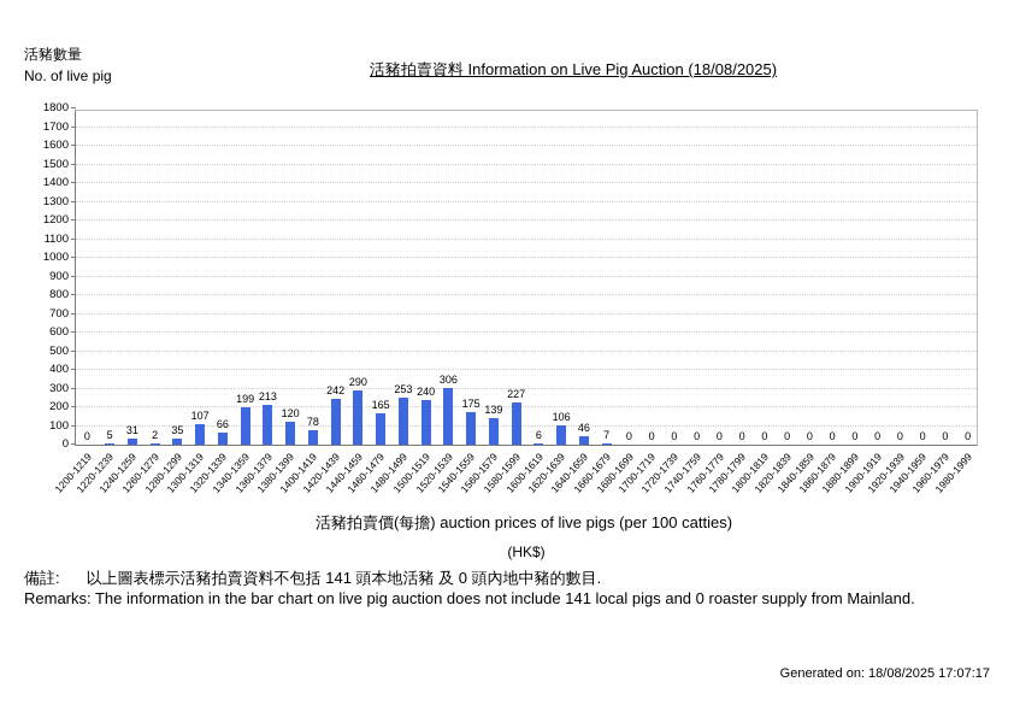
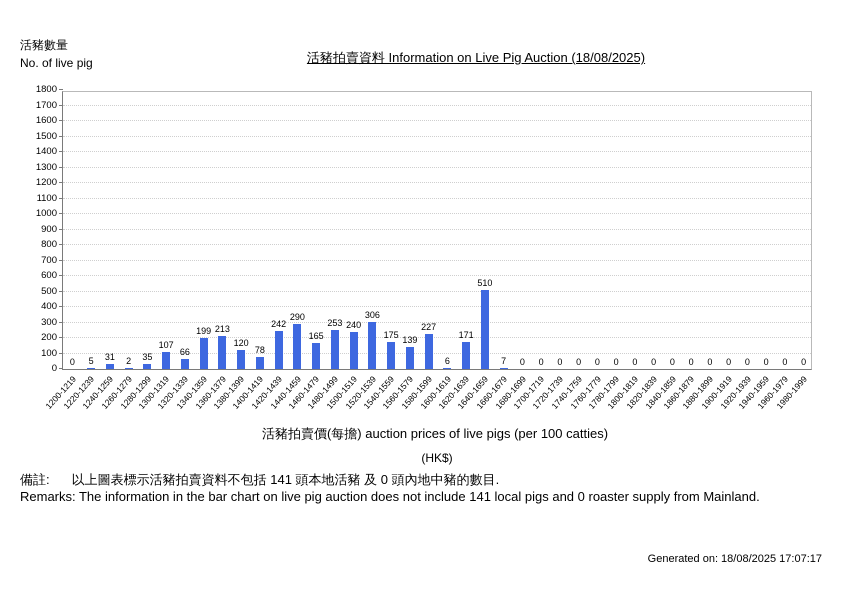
1620-1639: 106 -> 171
1640-1659: 46 -> 510
